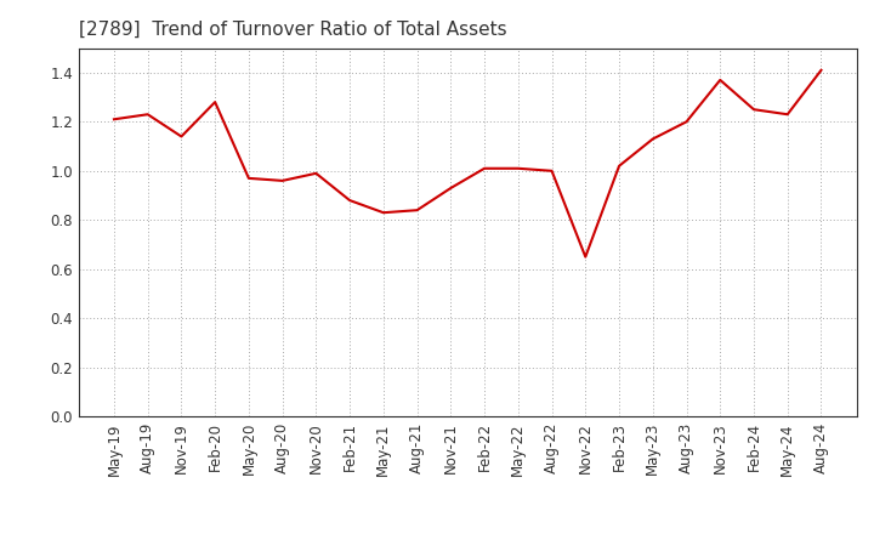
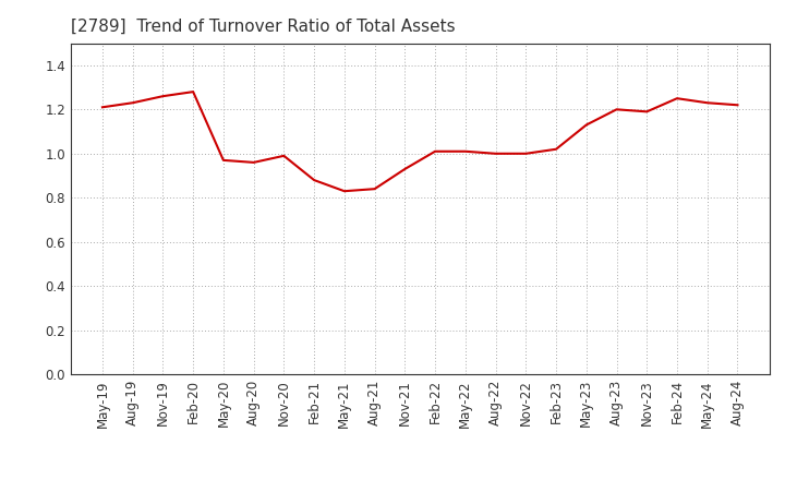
Nov-19: 1.14 -> 1.26
Nov-22: 0.65 -> 1.00
Nov-23: 1.37 -> 1.19
Aug-24: 1.41 -> 1.22
